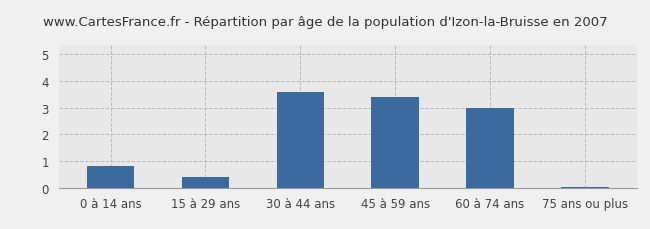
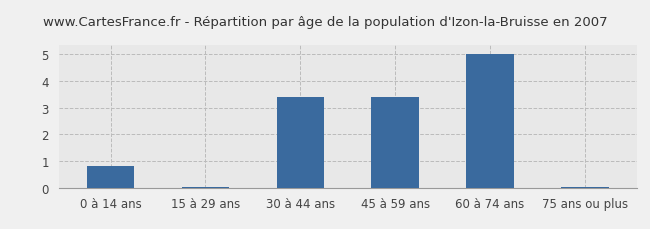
15 à 29 ans: 0.40 -> 0.04
30 à 44 ans: 3.60 -> 3.40
60 à 74 ans: 3.00 -> 5.00
